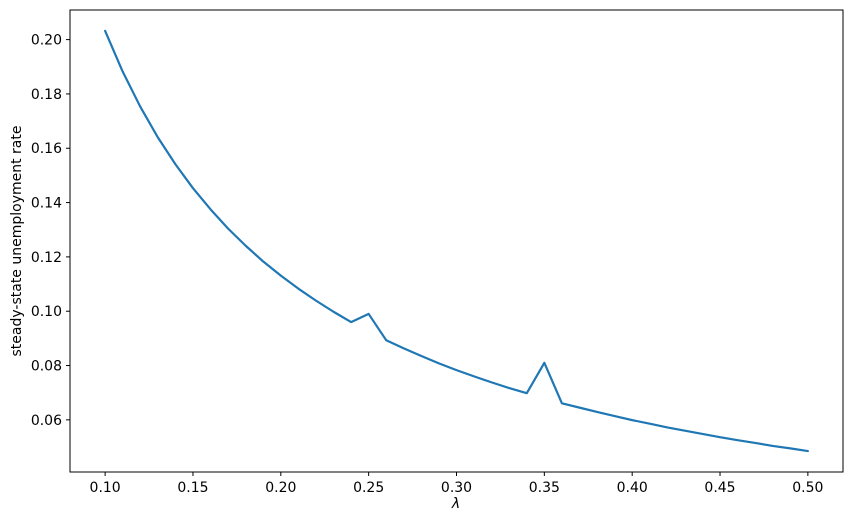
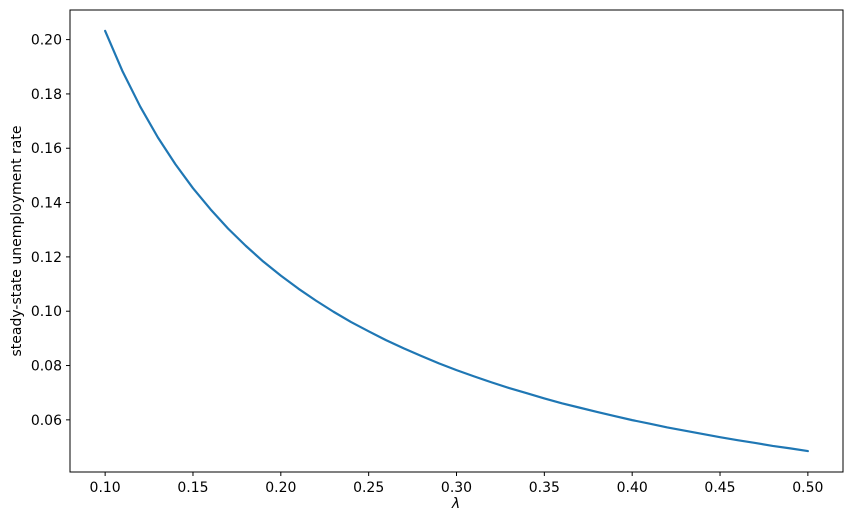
0.25: 0.099 -> 0.093
0.35: 0.081 -> 0.068
